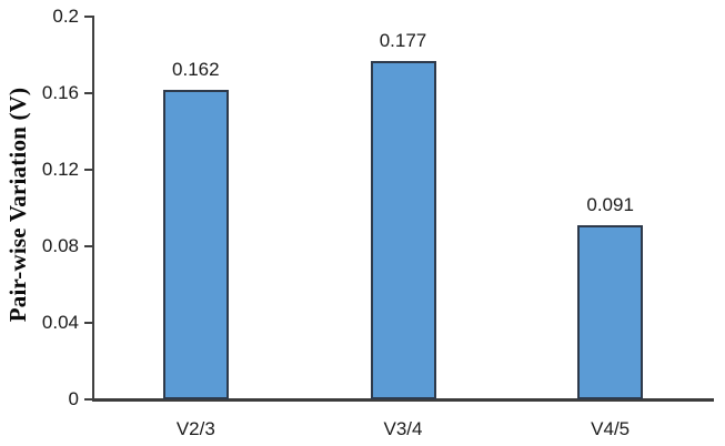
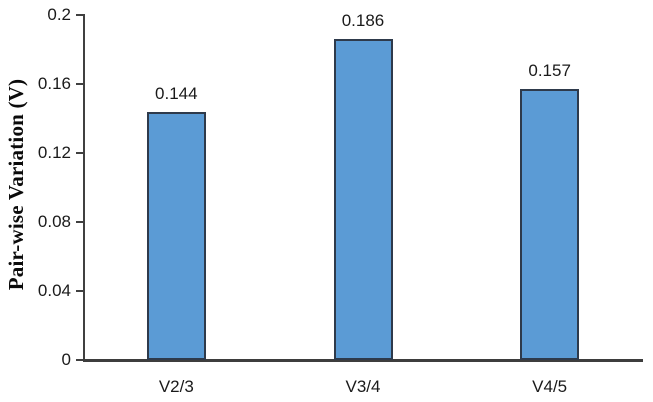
V2/3: 0.162 -> 0.144
V3/4: 0.177 -> 0.186
V4/5: 0.091 -> 0.157
